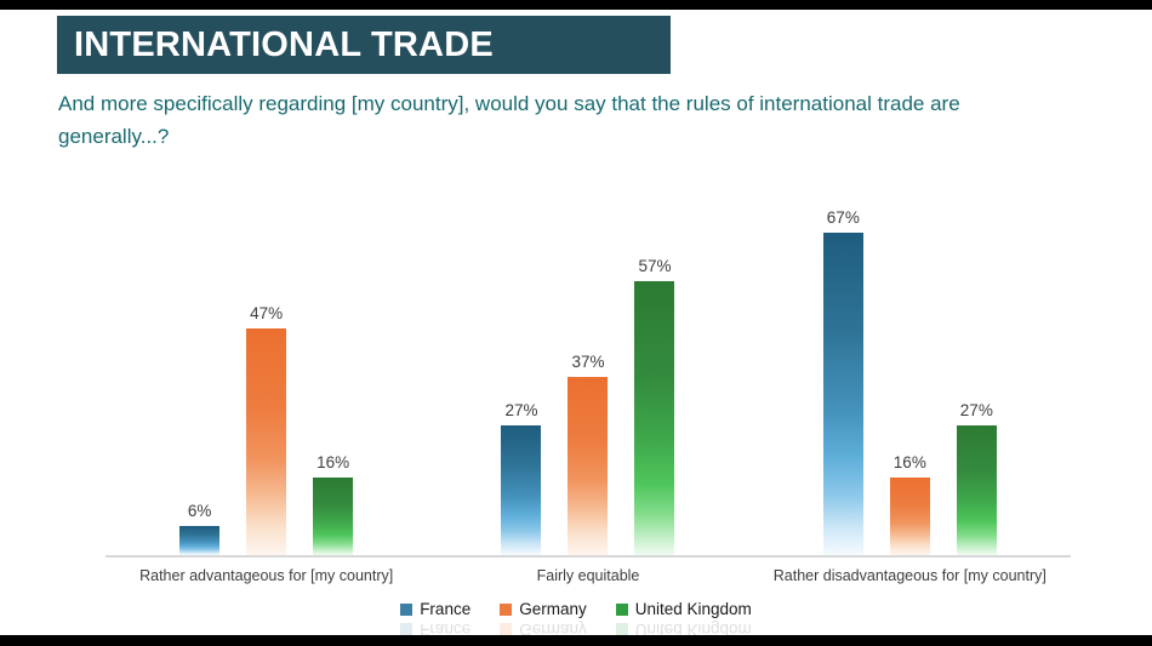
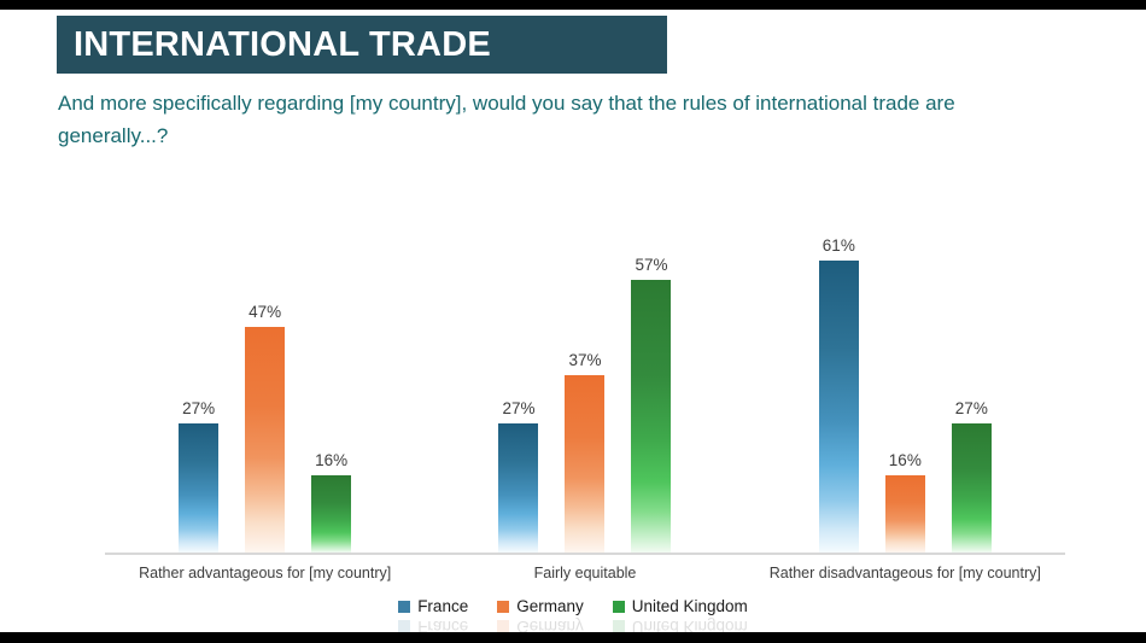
France/Rather advantageous for [my country]: 6% -> 27%
France/Rather disadvantageous for [my country]: 67% -> 61%
